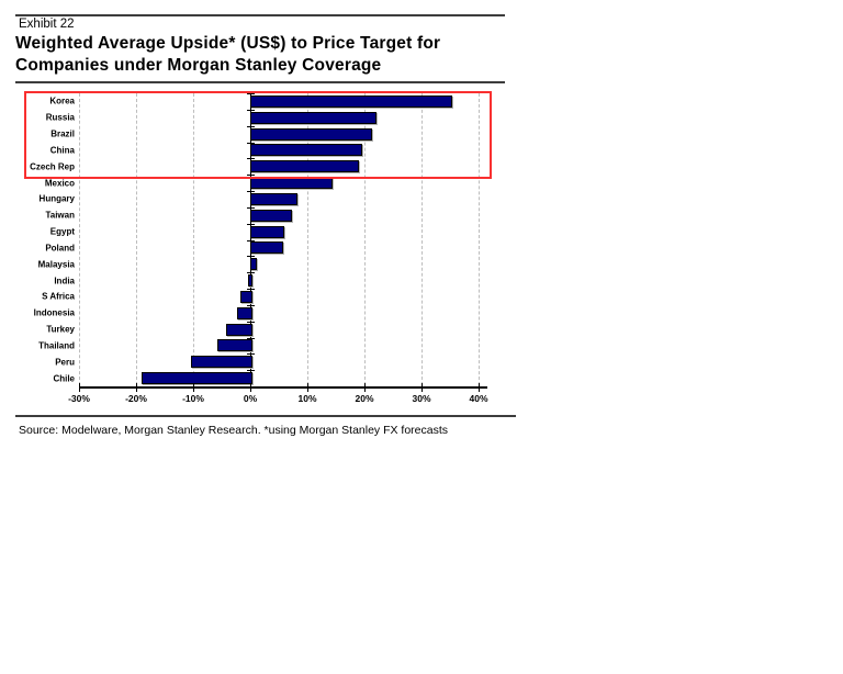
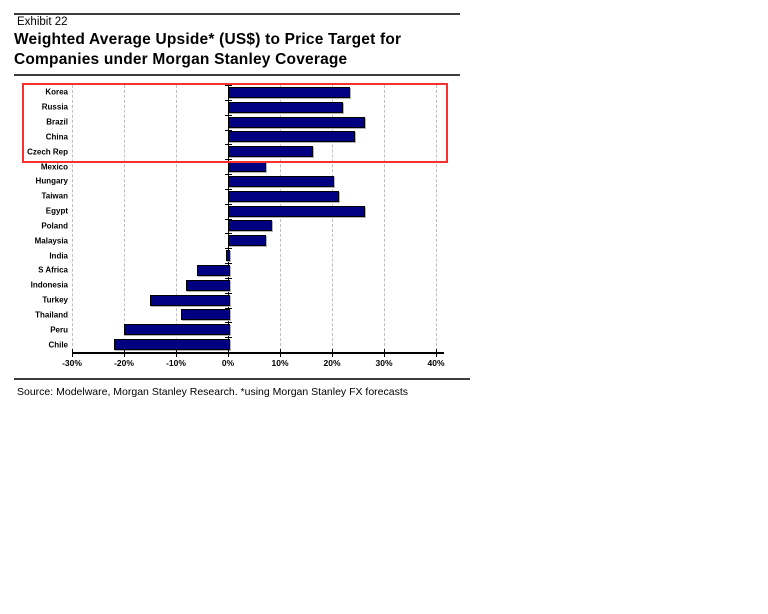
Korea: 35% -> 23%
Brazil: 21% -> 26%
China: 19% -> 24%
Czech Rep: 19% -> 16%
Mexico: 14% -> 7%
Hungary: 8% -> 20%
Taiwan: 7% -> 21%
Egypt: 6% -> 26%
Poland: 5% -> 8%
Malaysia: 1% -> 7%
S Africa: -2% -> -6%
Indonesia: -2% -> -8%
Turkey: -4% -> -15%
Thailand: -6% -> -9%
Peru: -10% -> -20%
Chile: -19% -> -22%
